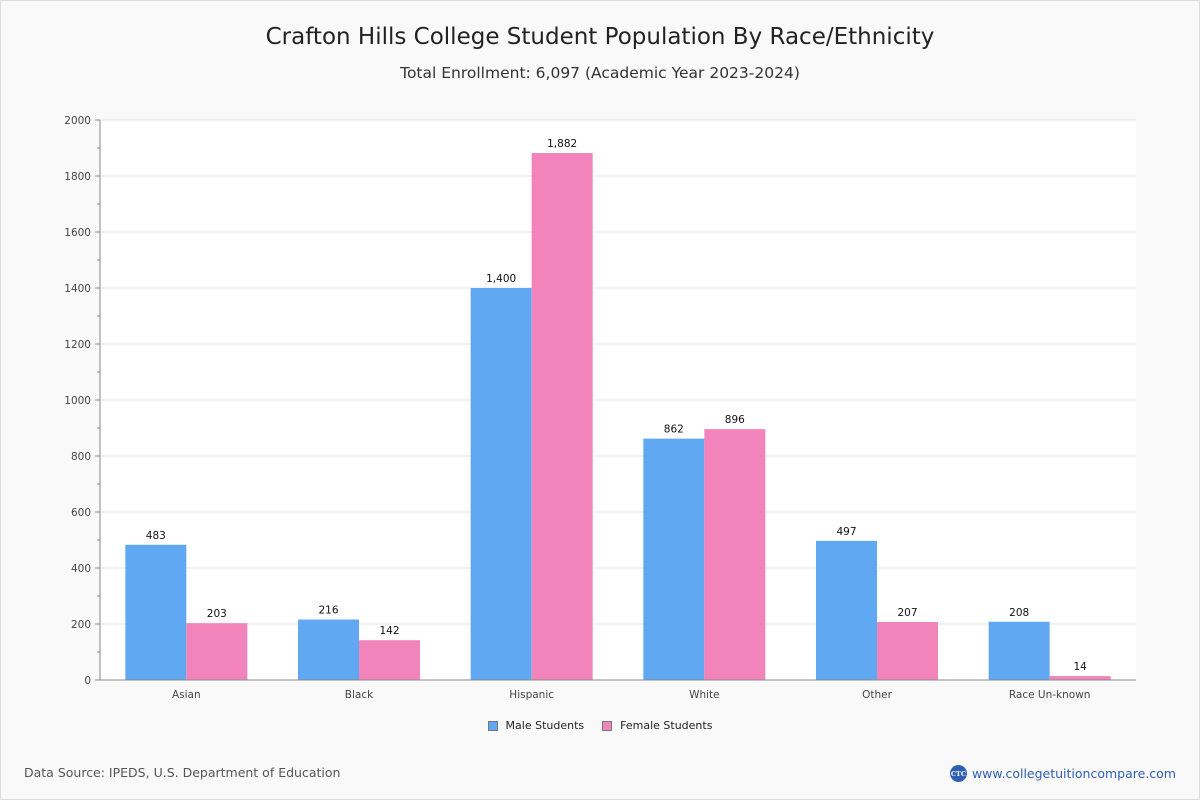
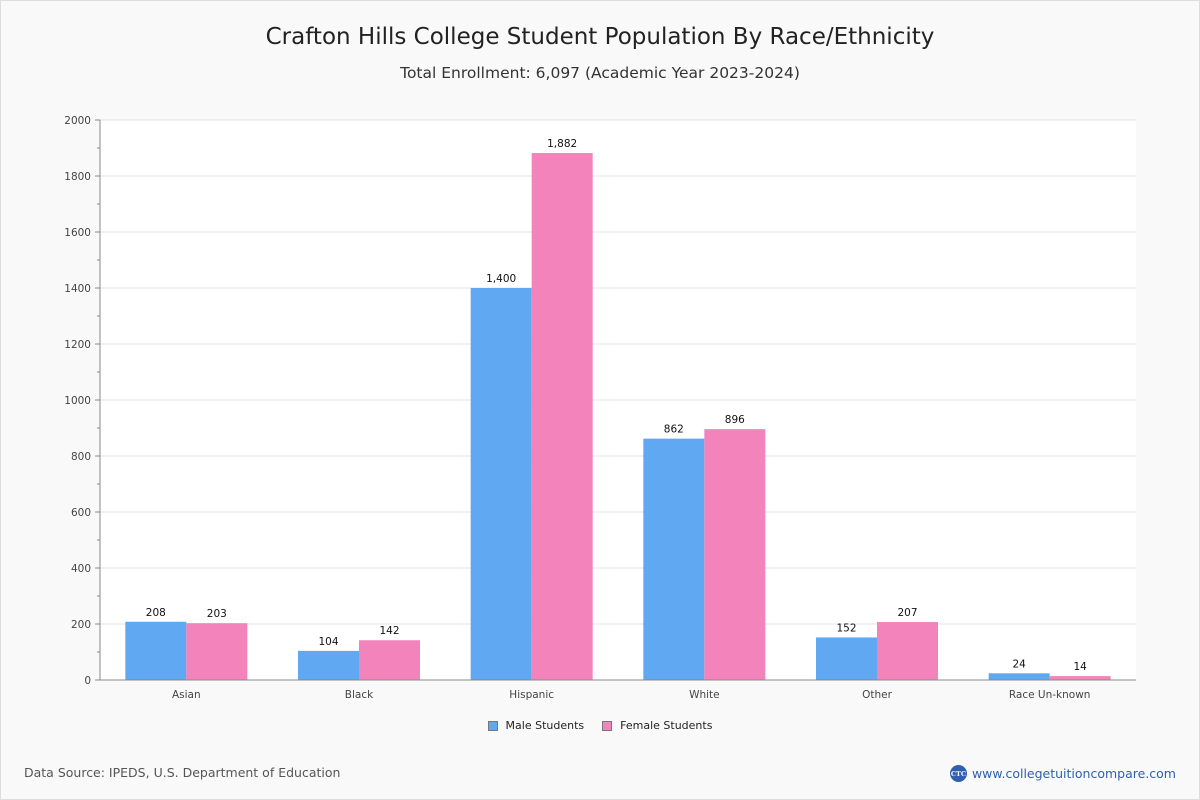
Male Students/Asian: 483 -> 208
Male Students/Black: 216 -> 104
Male Students/Other: 497 -> 152
Male Students/Race Un-known: 208 -> 24
